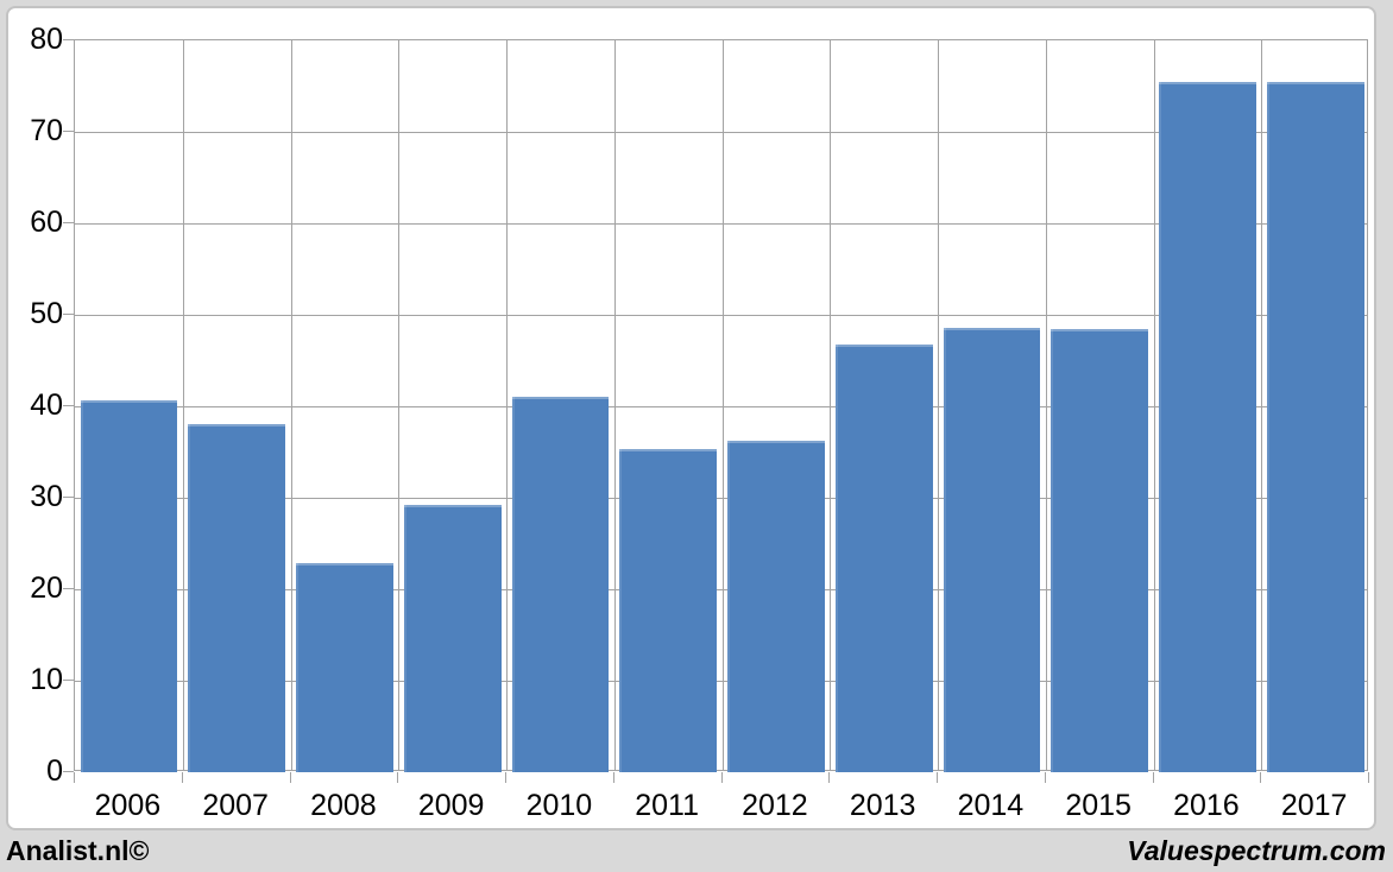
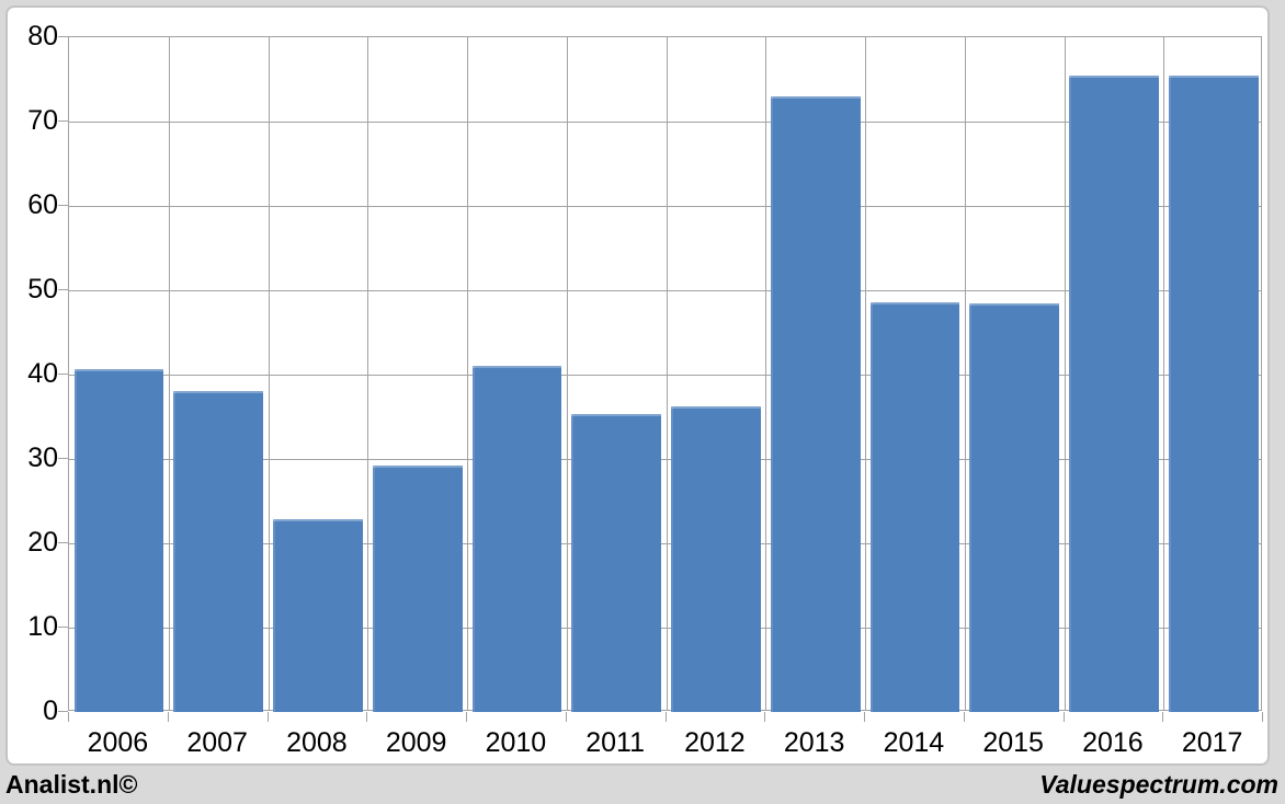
2013: 47 -> 73
